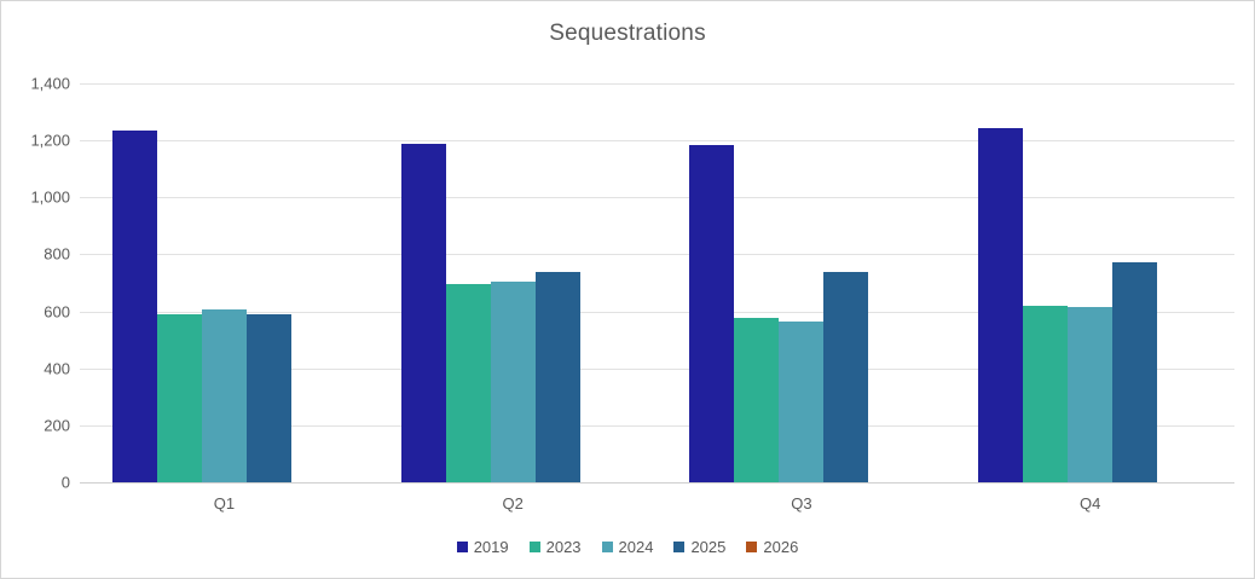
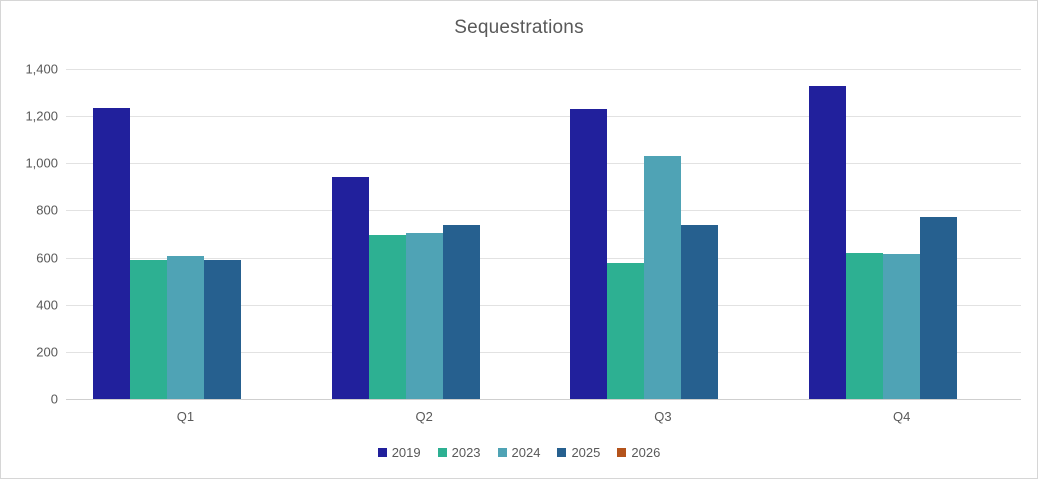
2019/Q2: 1190 -> 940
2019/Q3: 1180 -> 1230
2024/Q3: 560 -> 1030
2019/Q4: 1240 -> 1330
